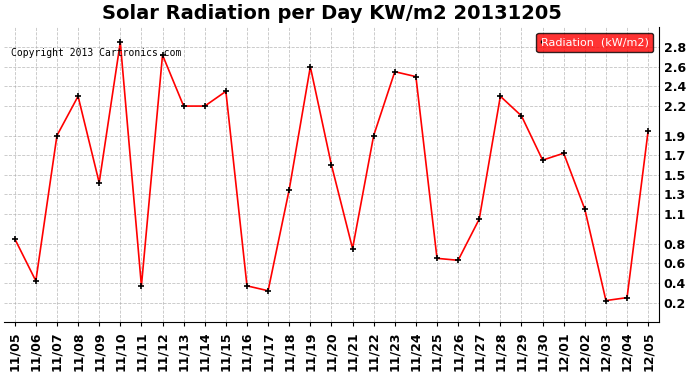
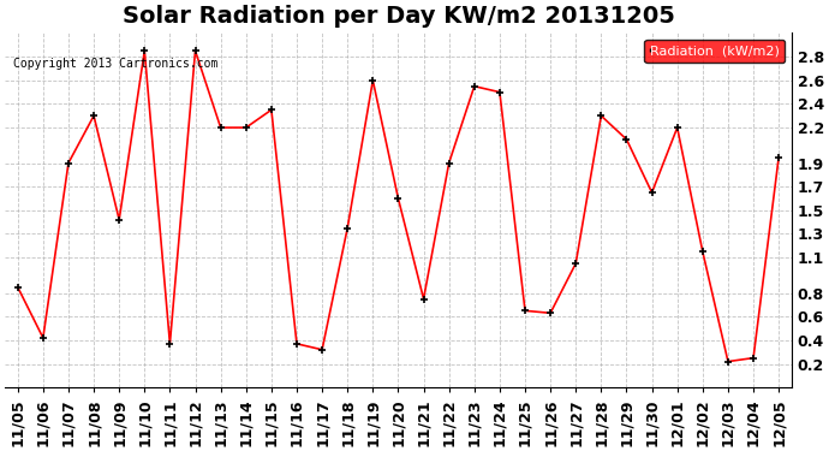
11/12: 2.72 -> 2.85
12/01: 1.72 -> 2.20
